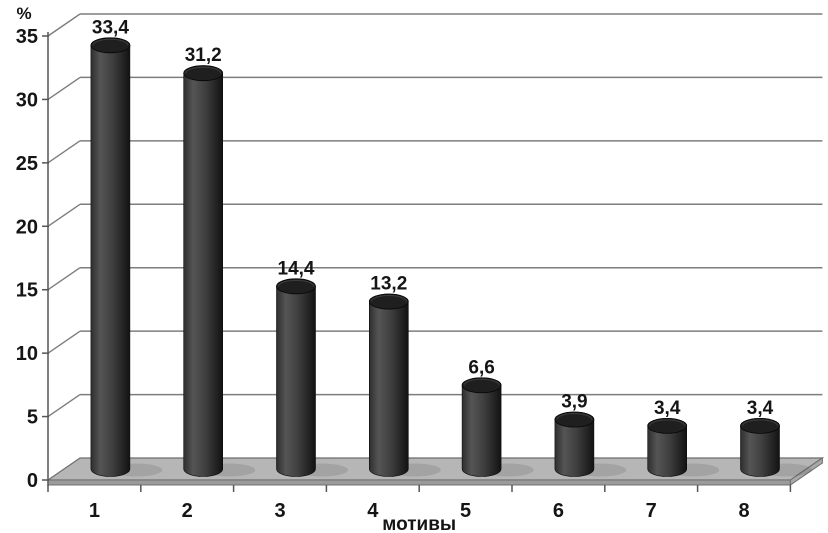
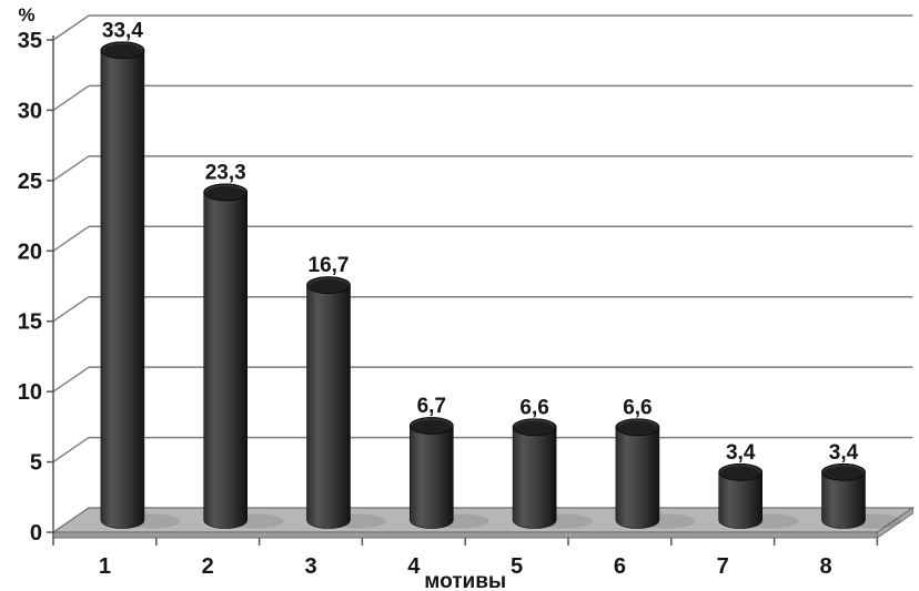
2: 31,2 -> 23,3
3: 14,4 -> 16,7
4: 13,2 -> 6,7
6: 3,9 -> 6,6
